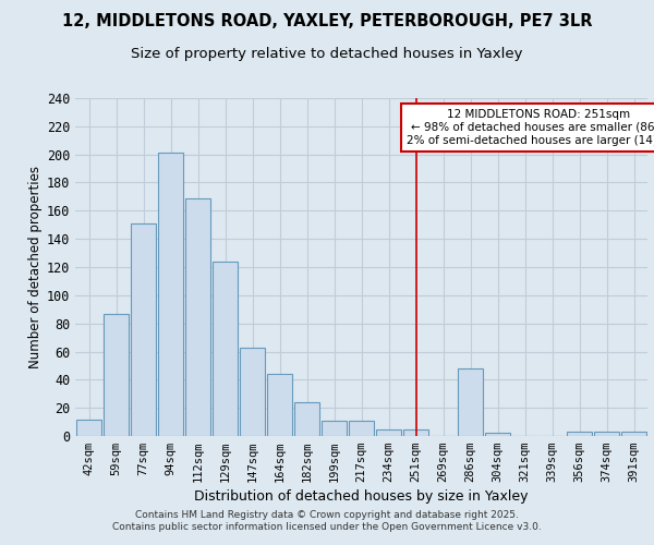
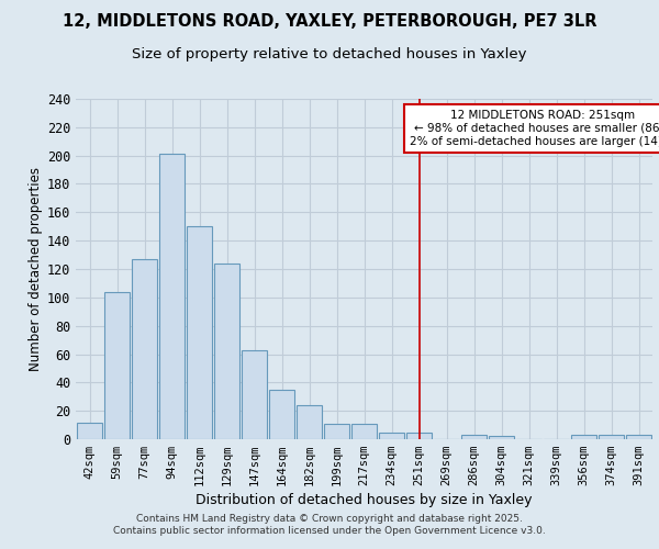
59sqm: 87 -> 104
77sqm: 151 -> 127
112sqm: 169 -> 150
164sqm: 44 -> 35
286sqm: 48 -> 3
